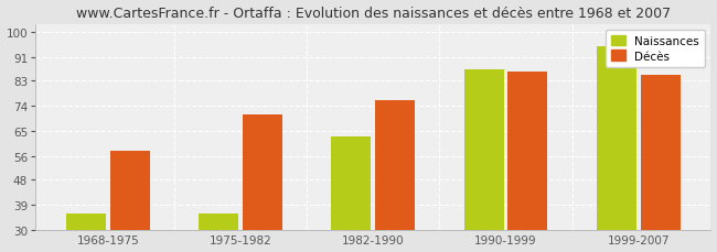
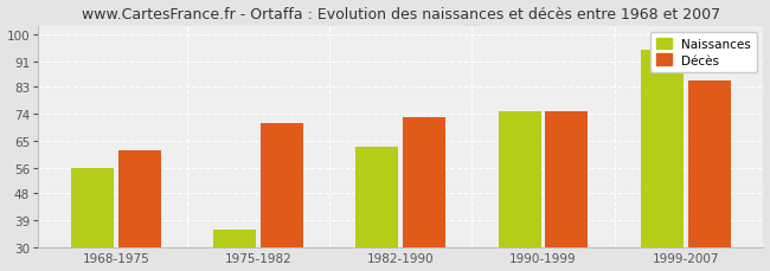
Naissances/1968-1975: 36 -> 56
Décès/1968-1975: 58 -> 62
Décès/1982-1990: 76 -> 73
Naissances/1990-1999: 87 -> 75
Décès/1990-1999: 86 -> 75
